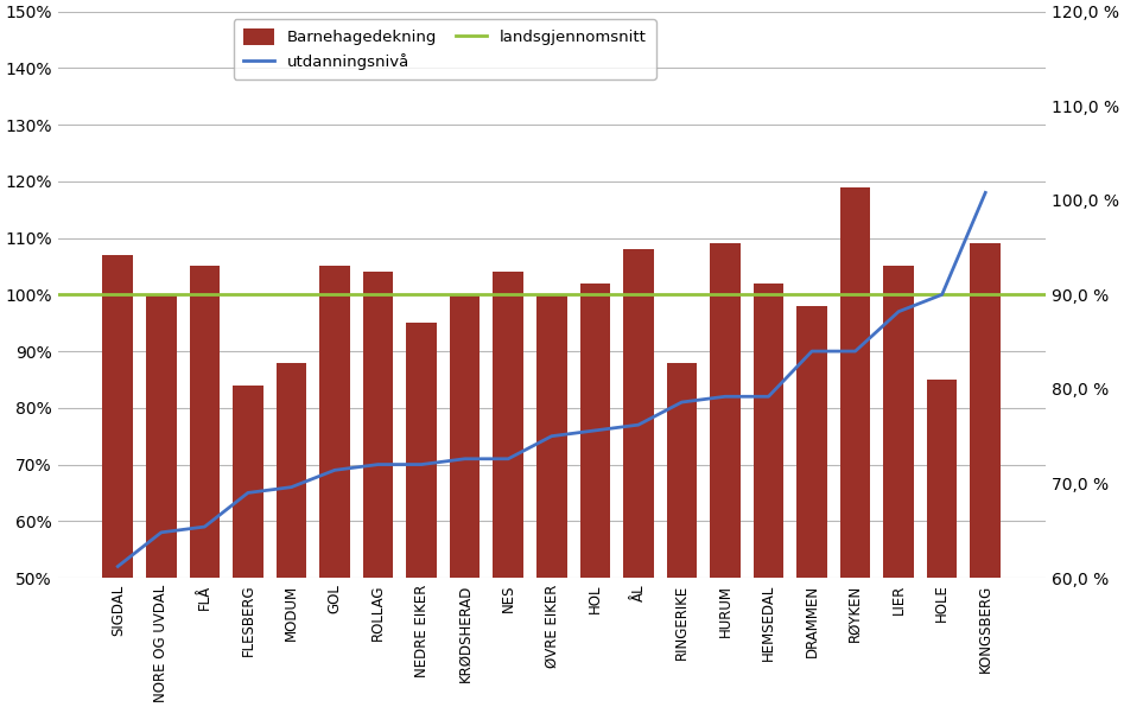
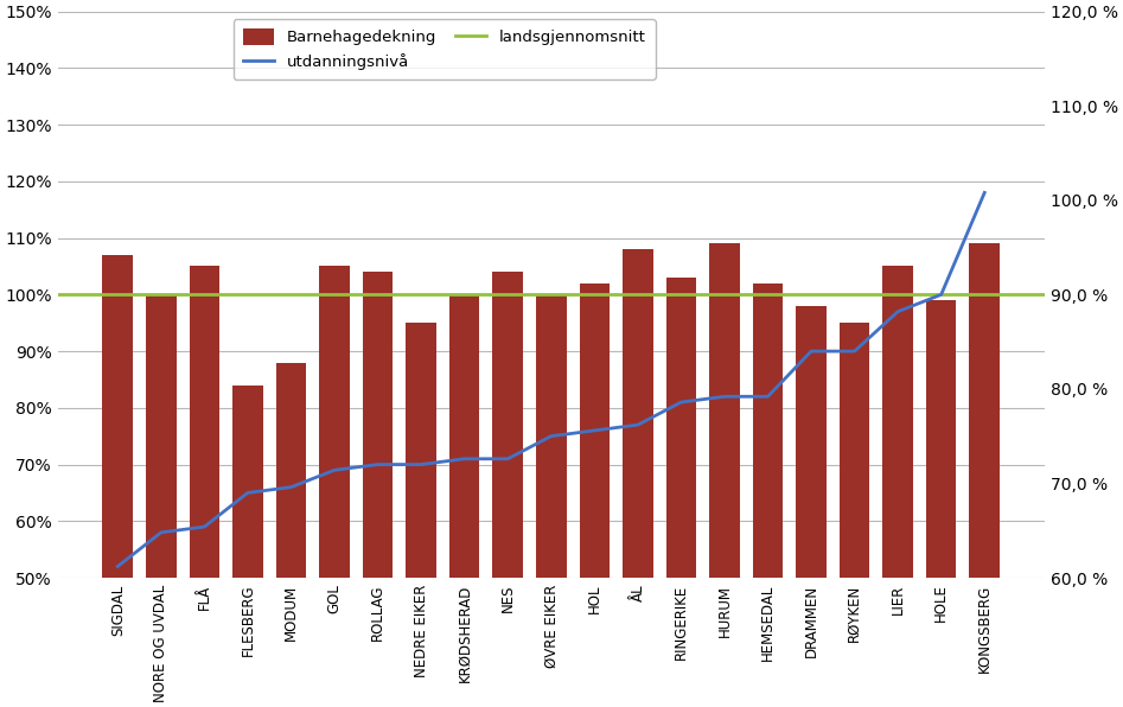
Barnehagedekning/RINGERIKE: 88% -> 103%
Barnehagedekning/RØYKEN: 119% -> 95%
Barnehagedekning/HOLE: 85% -> 99%
